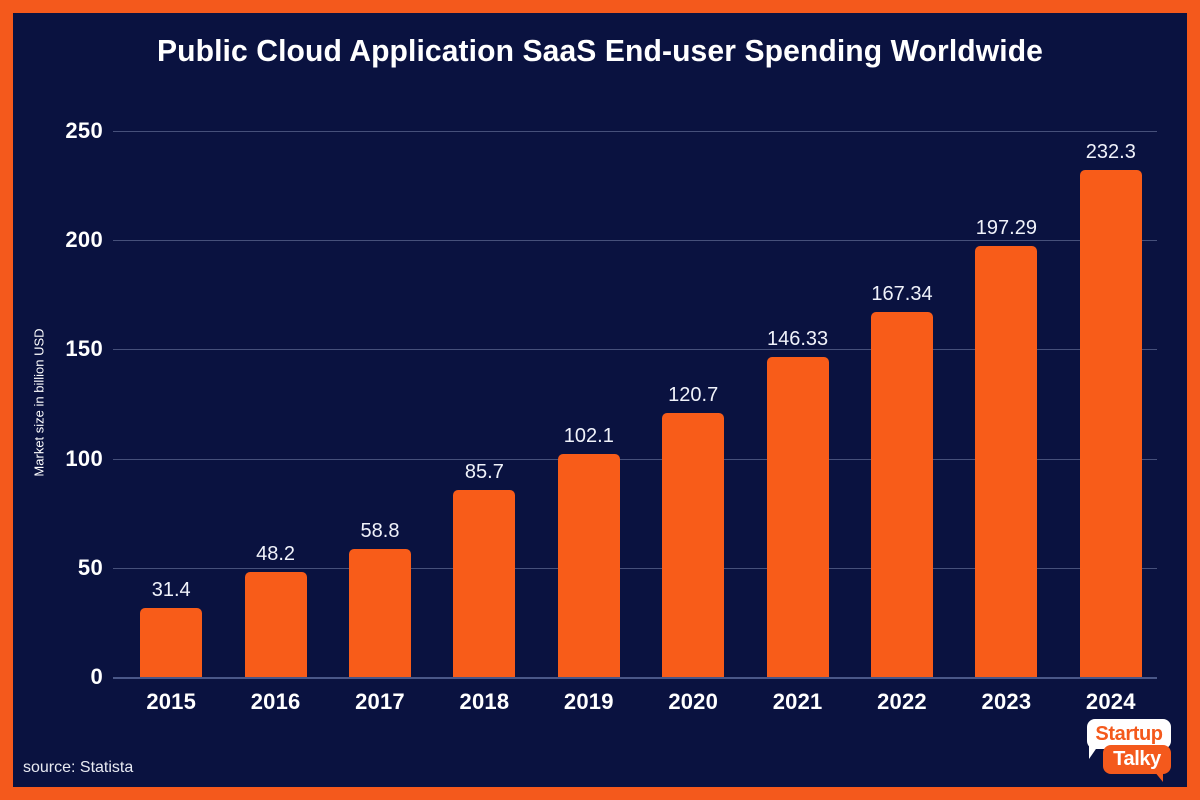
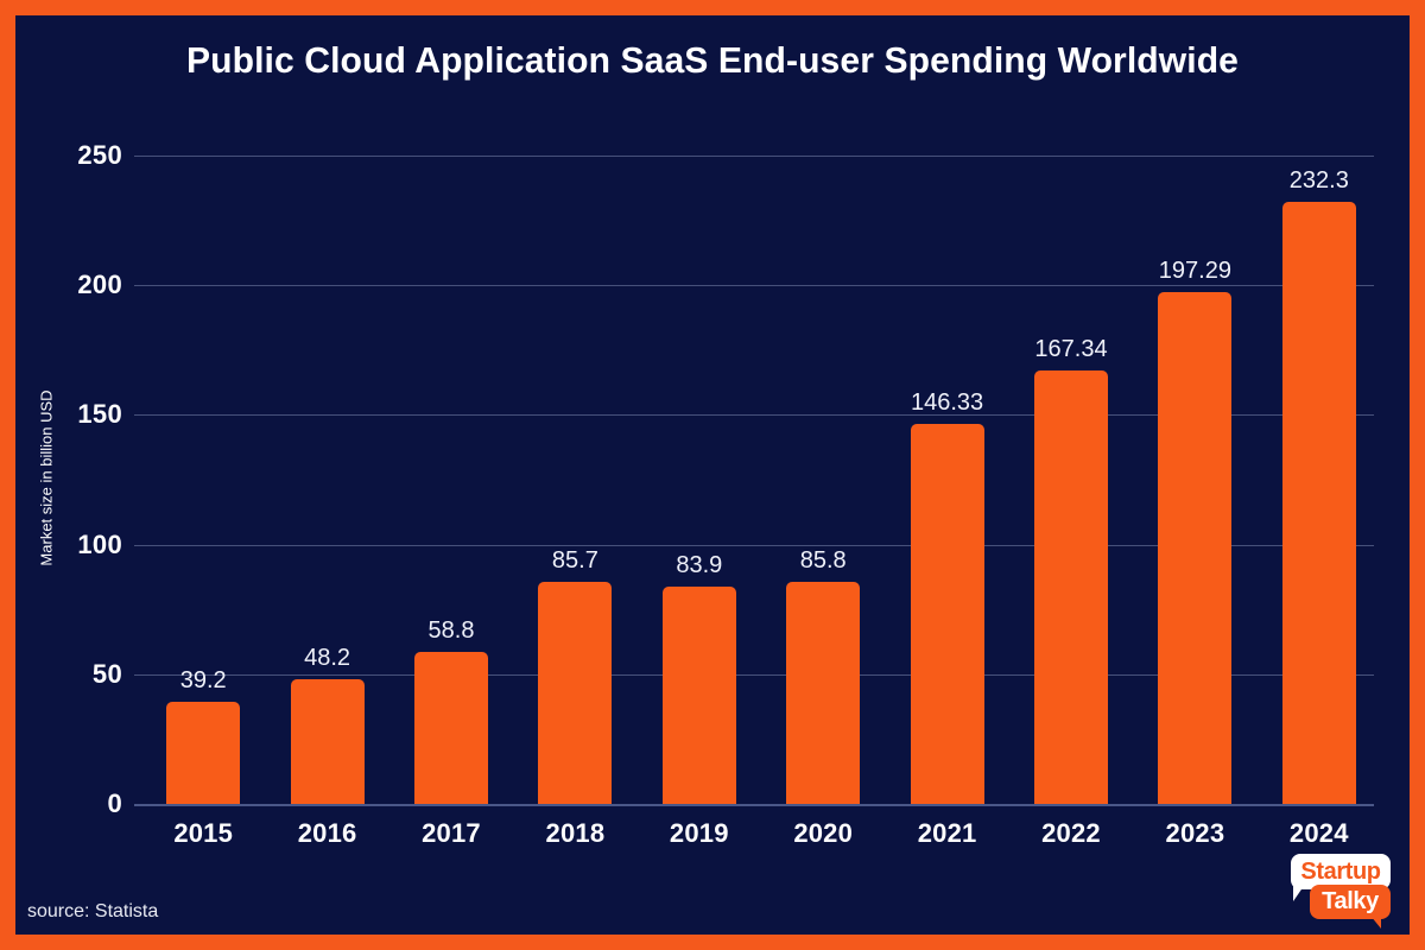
2015: 31.4 -> 39.2
2019: 102.1 -> 83.9
2020: 120.7 -> 85.8
